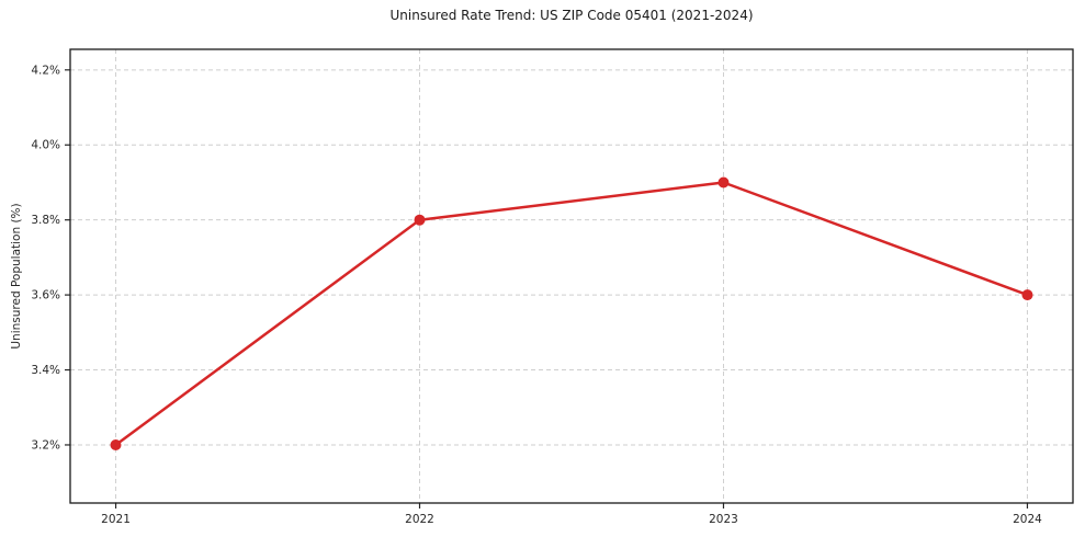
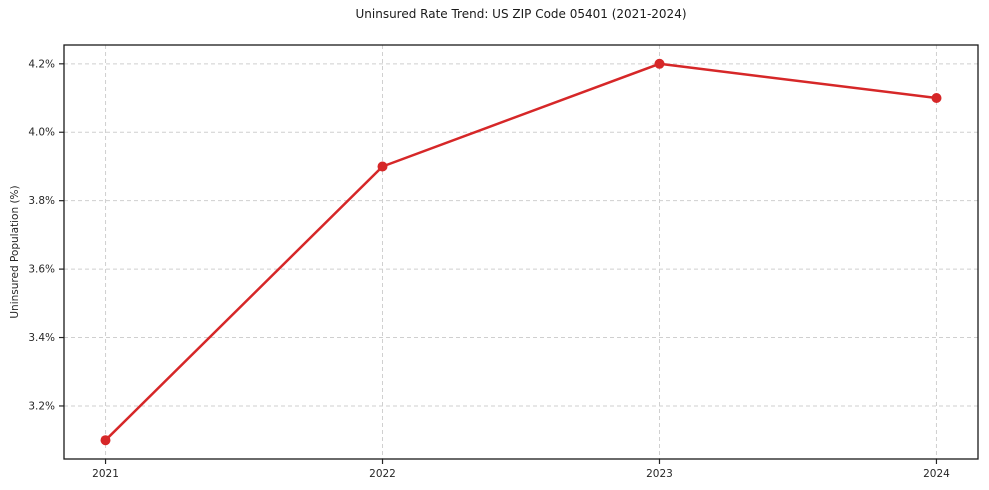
2021: 3.2% -> 3.1%
2022: 3.8% -> 3.9%
2023: 3.9% -> 4.2%
2024: 3.6% -> 4.1%
